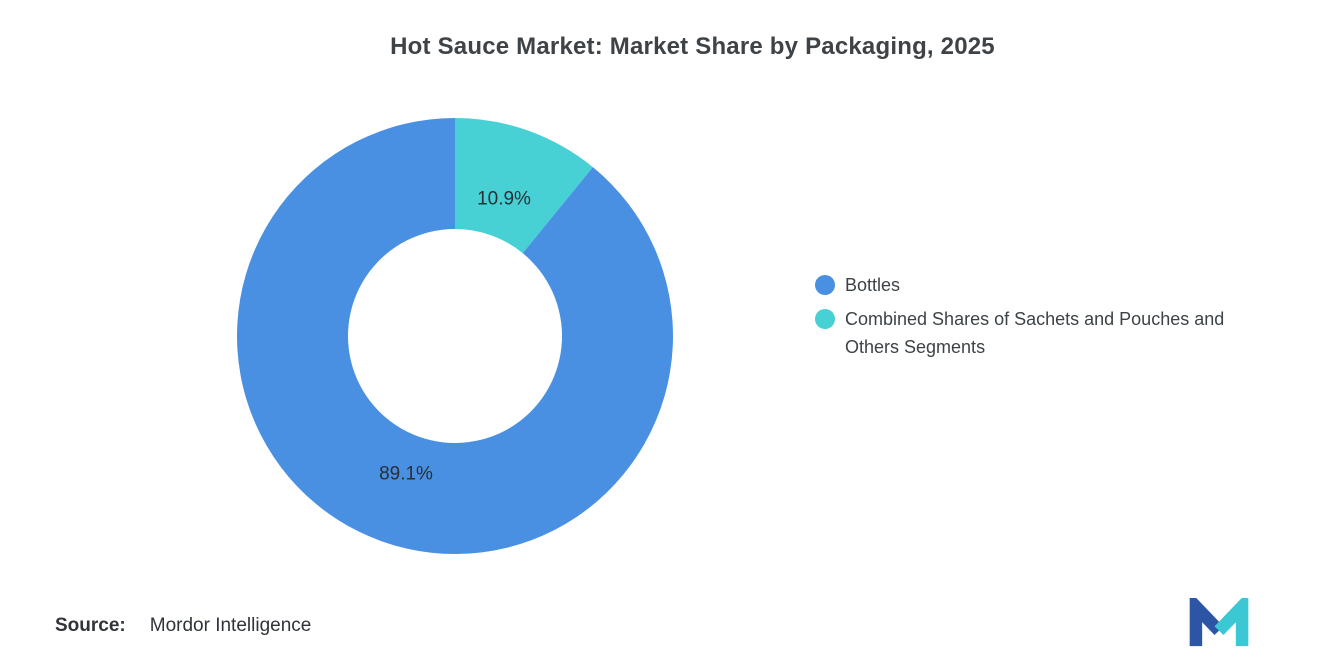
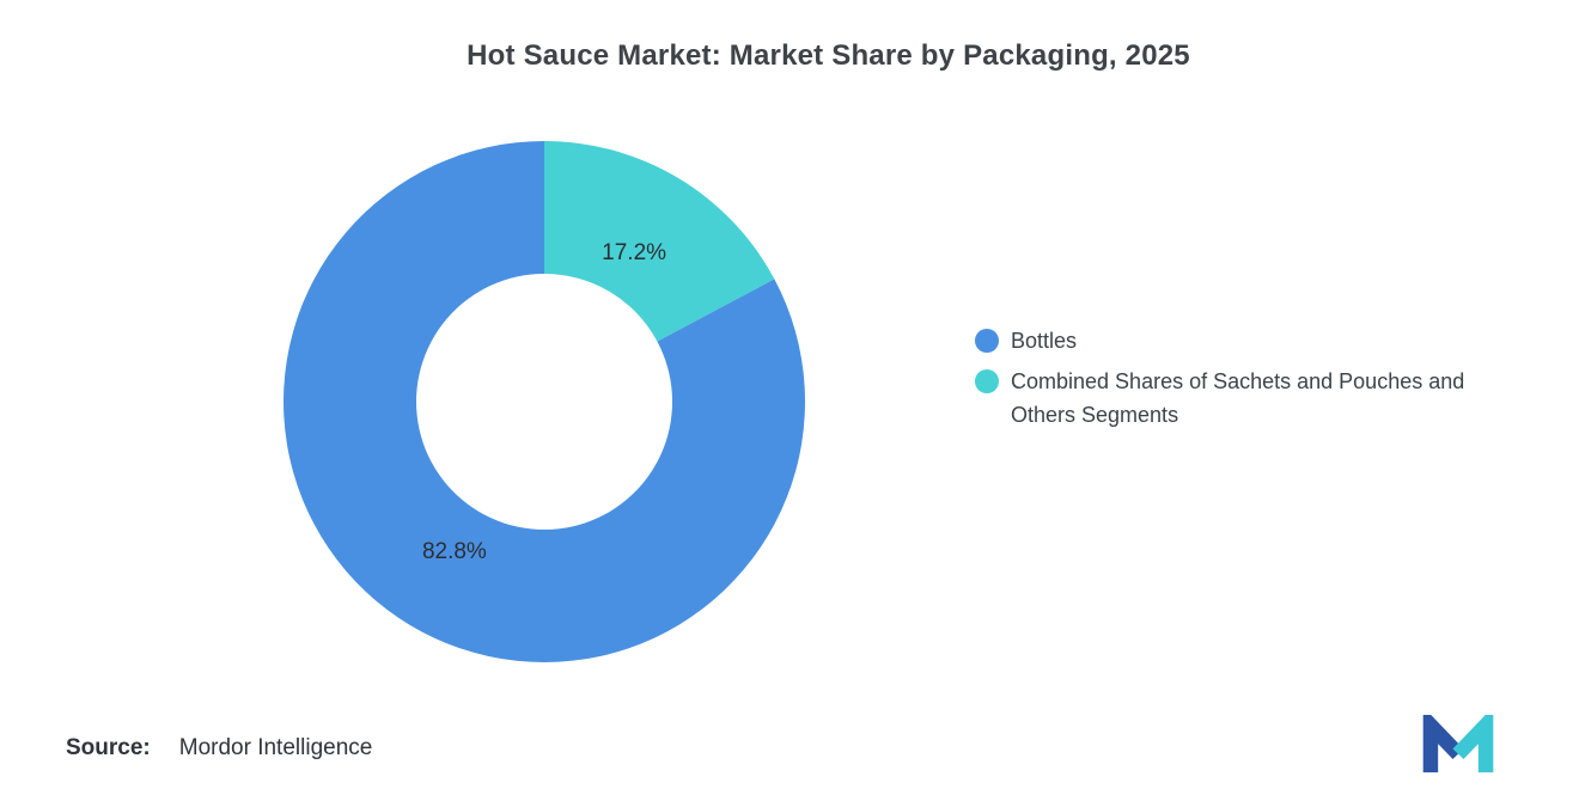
Bottles: 89.1% -> 82.8%
Combined Shares of Sachets and Pouches and Others Segments: 10.9% -> 17.2%
